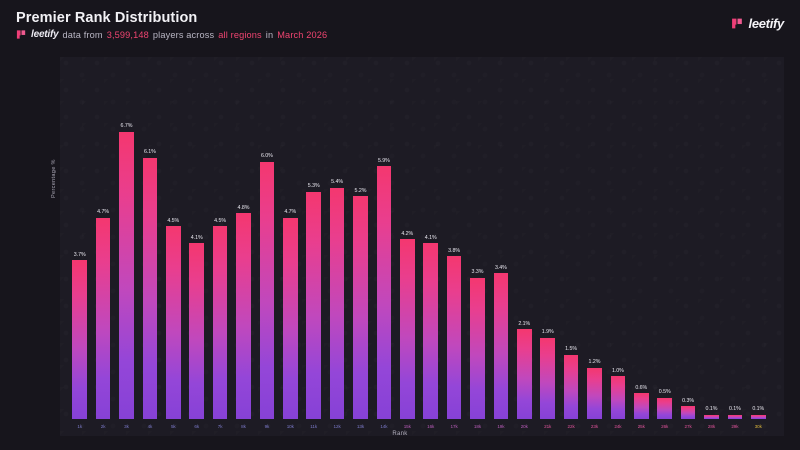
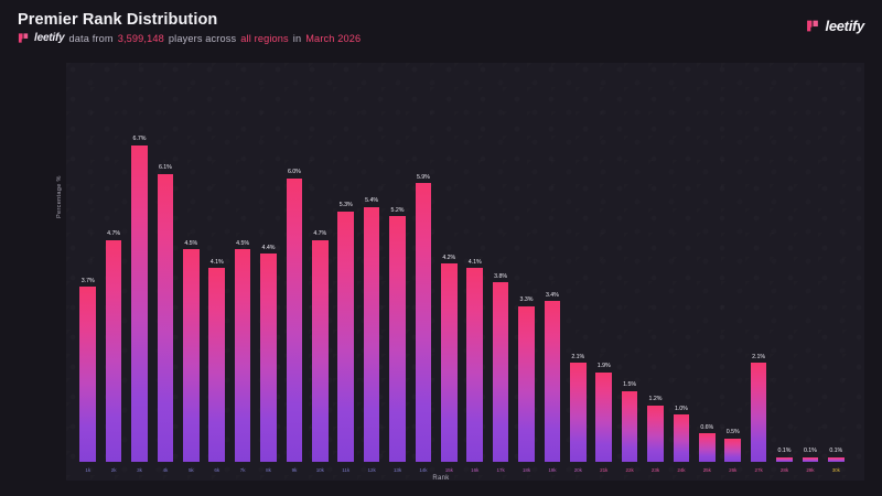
8k: 4.8% -> 4.4%
27k: 0.3% -> 2.1%
